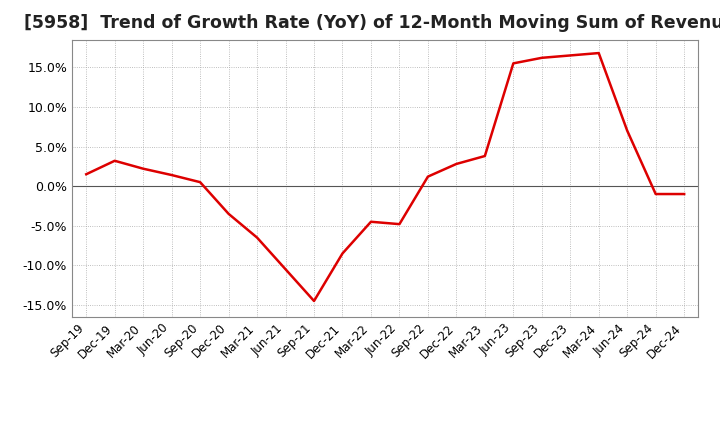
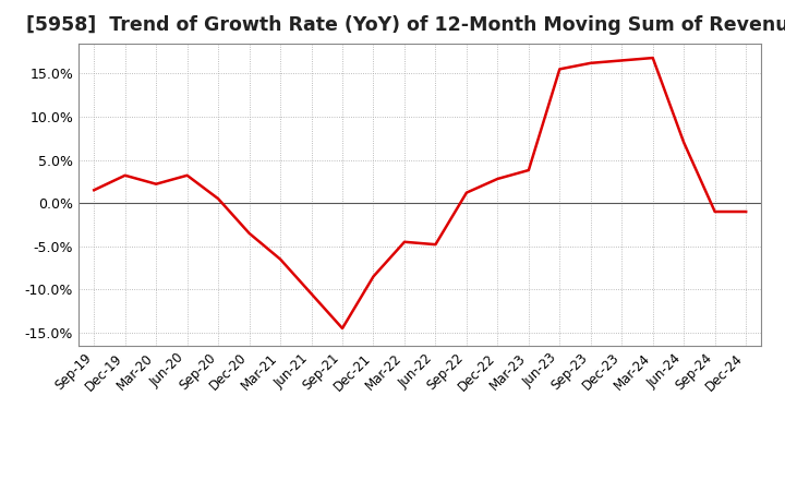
Jun-20: 1.4% -> 3.2%
